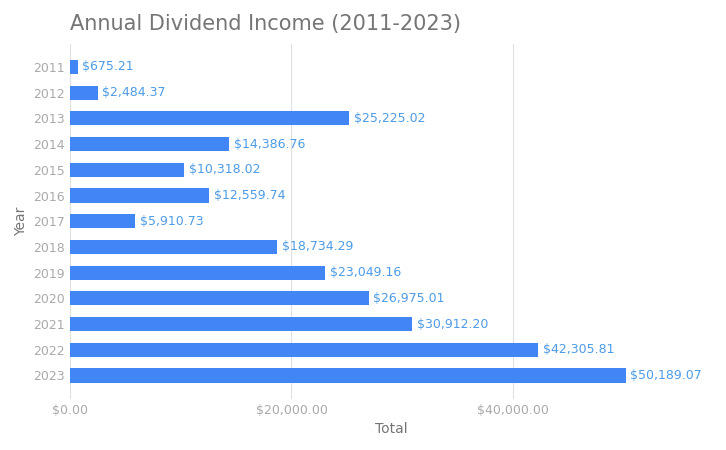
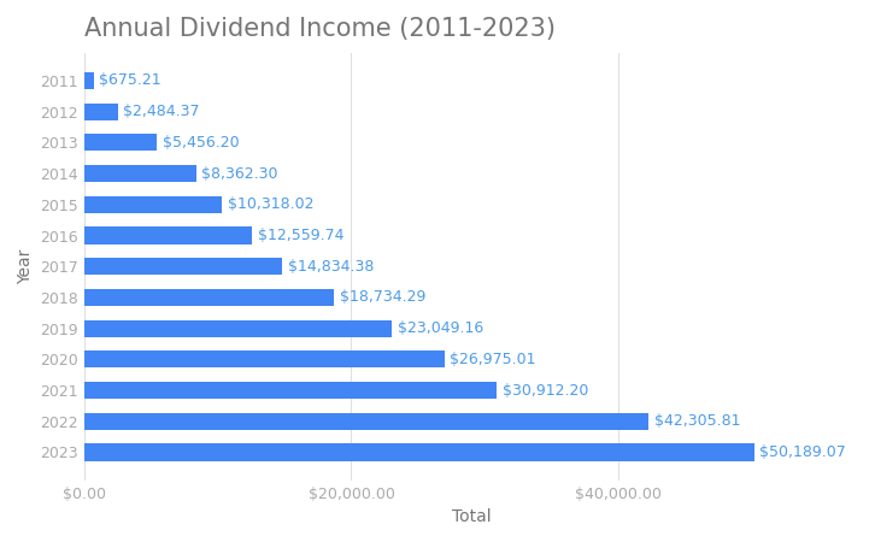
2013: $25,225.02 -> $5,456.20
2014: $14,386.76 -> $8,362.30
2017: $5,910.73 -> $14,834.38
